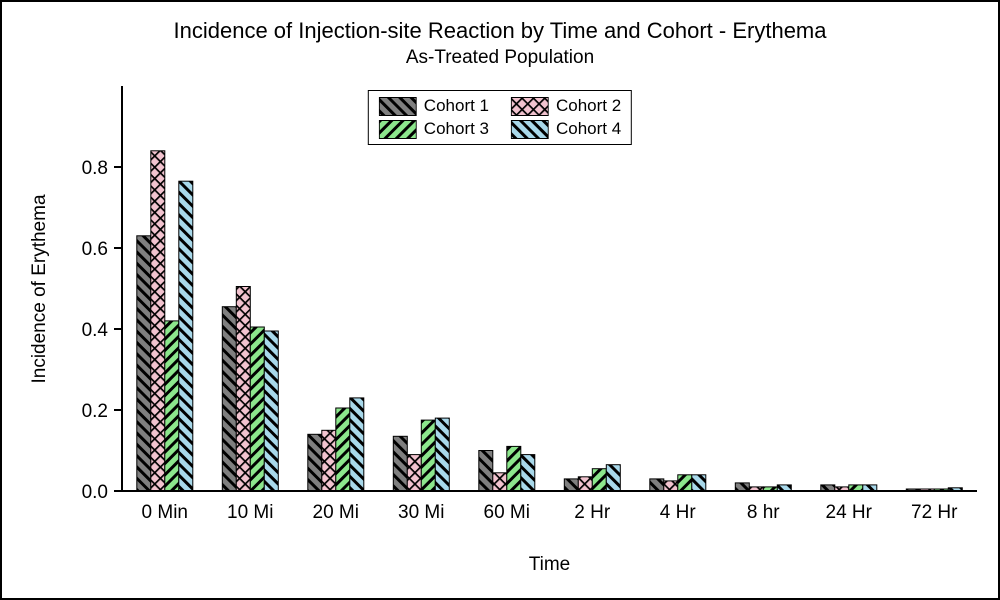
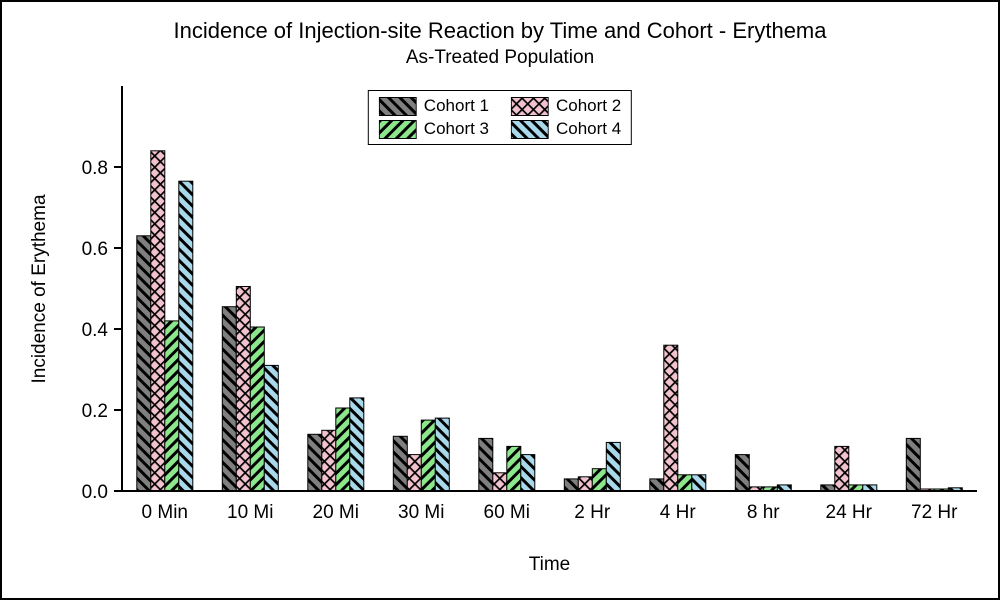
Cohort 4/10 Mi: 0.40 -> 0.31
Cohort 1/60 Mi: 0.10 -> 0.13
Cohort 4/2 Hr: 0.07 -> 0.12
Cohort 2/4 Hr: 0.03 -> 0.36
Cohort 1/8 hr: 0.02 -> 0.09
Cohort 2/24 Hr: 0.01 -> 0.11
Cohort 1/72 Hr: 0.01 -> 0.13
